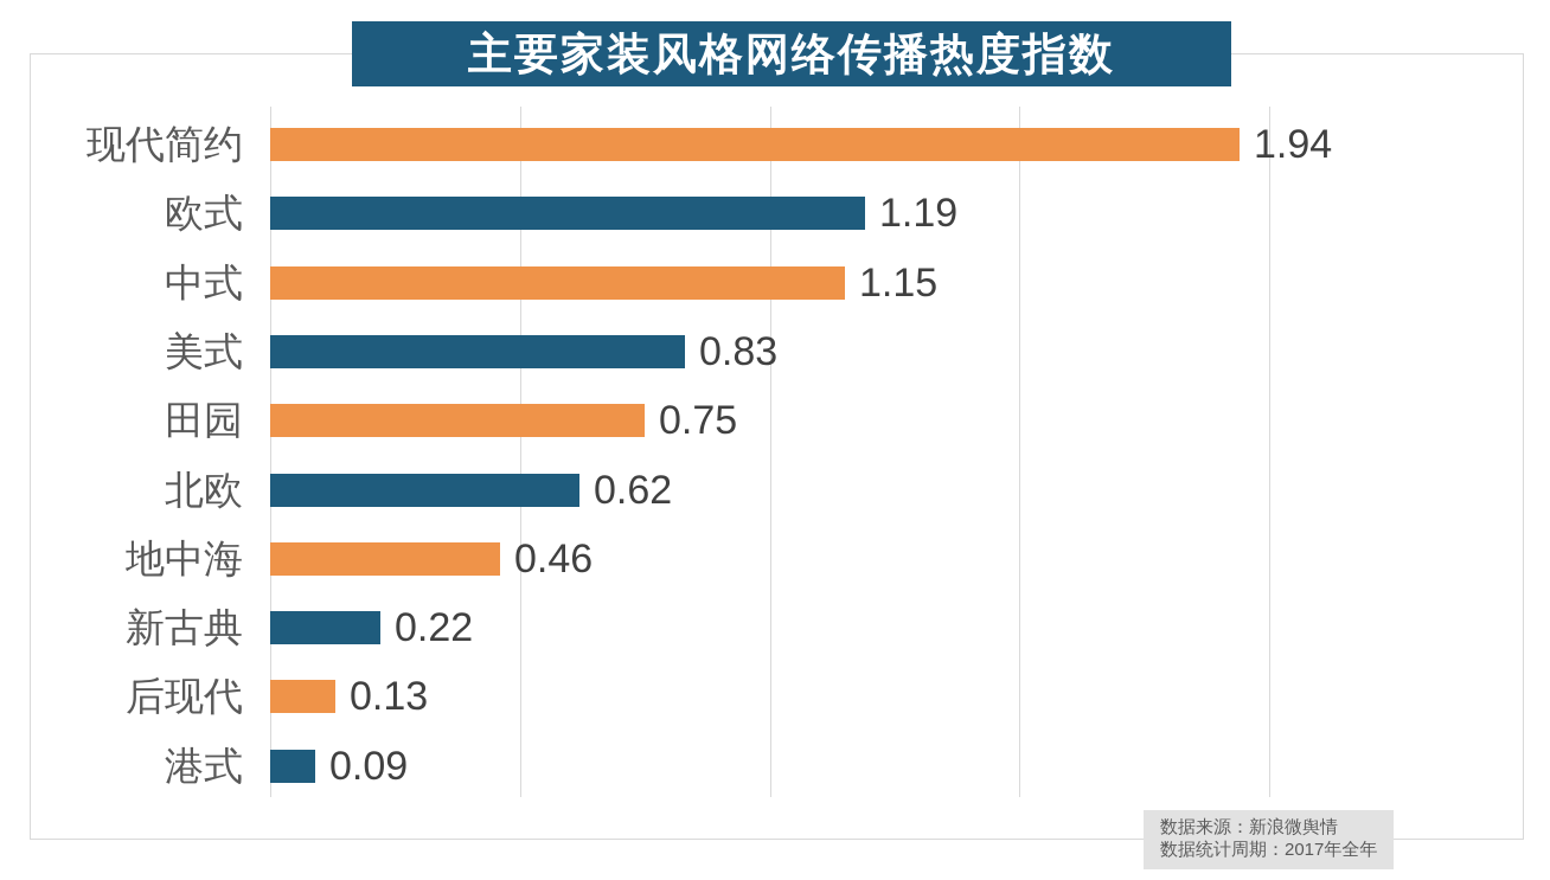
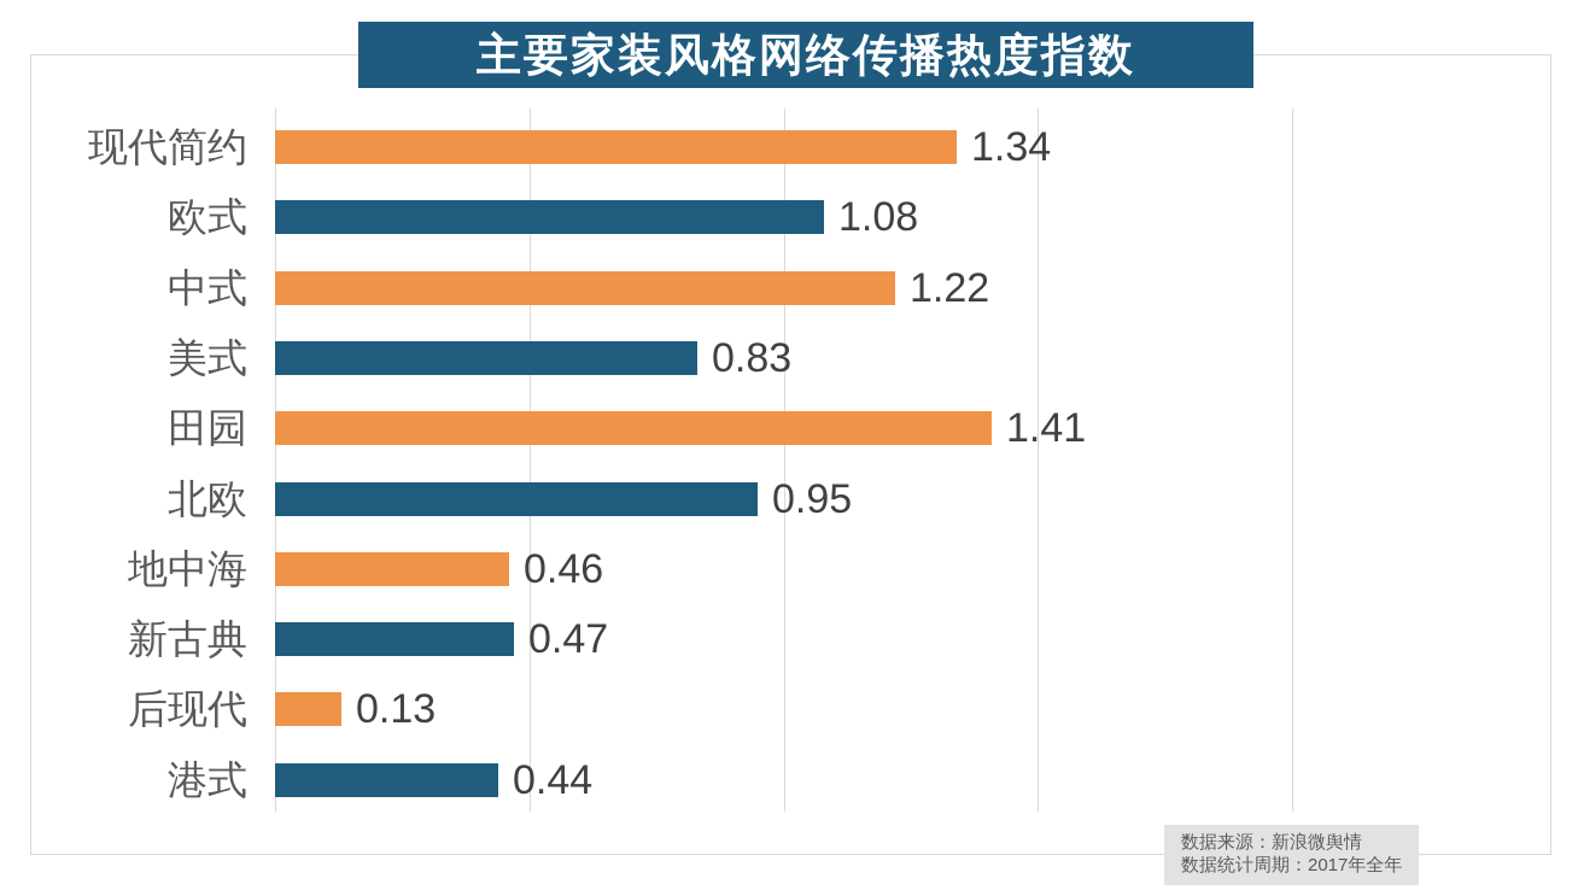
现代简约: 1.94 -> 1.34
欧式: 1.19 -> 1.08
中式: 1.15 -> 1.22
田园: 0.75 -> 1.41
北欧: 0.62 -> 0.95
新古典: 0.22 -> 0.47
港式: 0.09 -> 0.44
